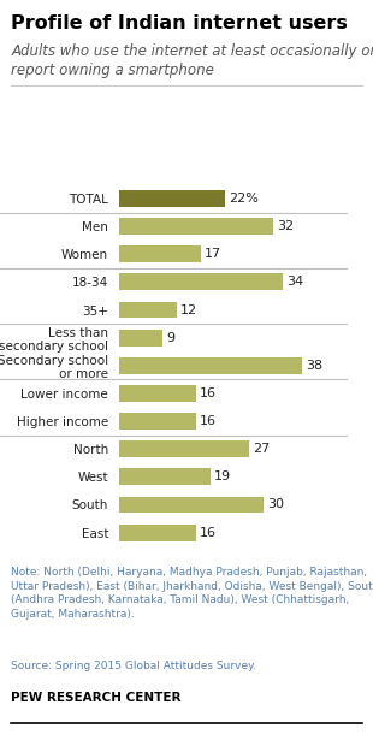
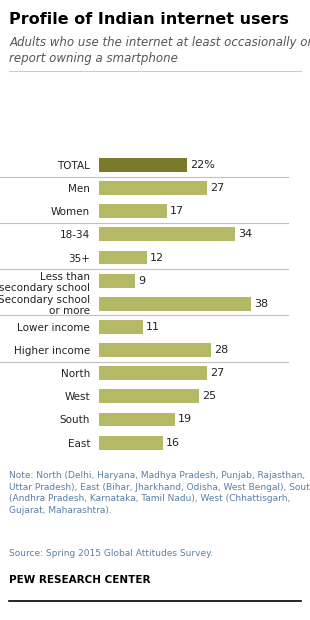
Men: 32 -> 27
Lower income: 16 -> 11
Higher income: 16 -> 28
West: 19 -> 25
South: 30 -> 19
